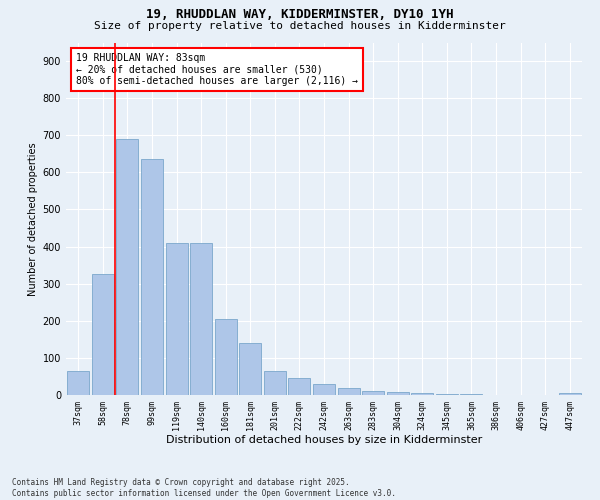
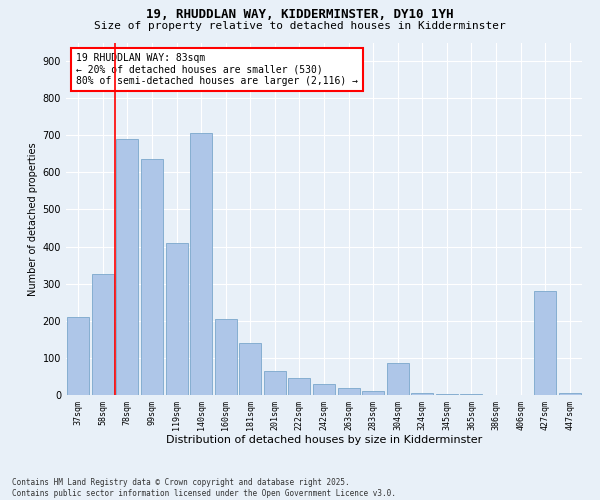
37sqm: 65 -> 210
140sqm: 410 -> 705
304sqm: 8 -> 85
427sqm: 1 -> 280
